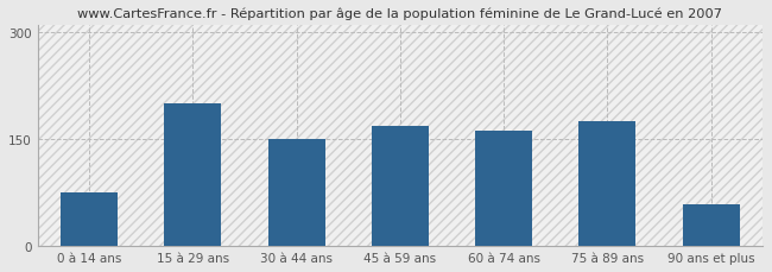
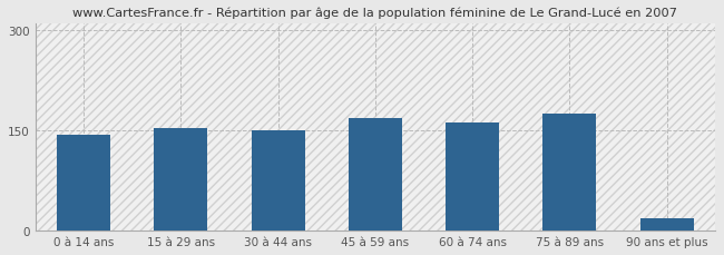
0 à 14 ans: 76 -> 144
15 à 29 ans: 200 -> 154
90 ans et plus: 58 -> 18
